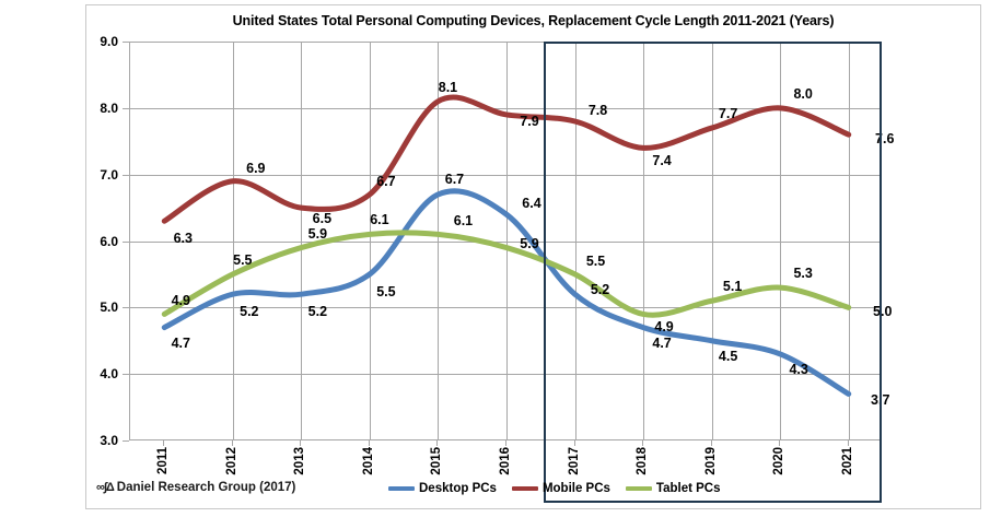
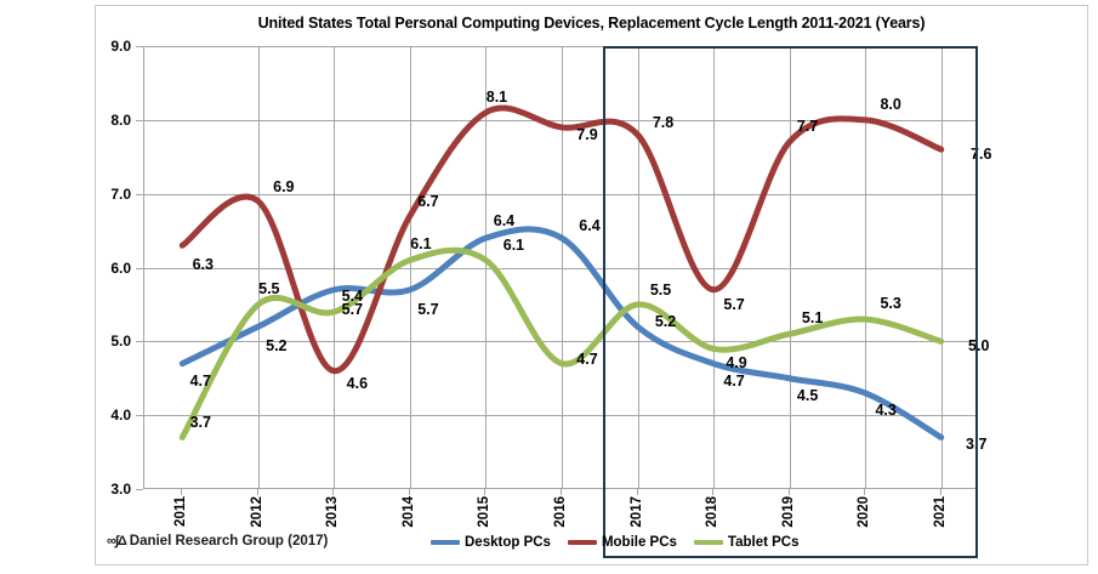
Tablet PCs/2011: 4.9 -> 3.7
Desktop PCs/2013: 5.2 -> 5.7
Mobile PCs/2013: 6.5 -> 4.6
Tablet PCs/2013: 5.9 -> 5.4
Desktop PCs/2014: 5.5 -> 5.7
Desktop PCs/2015: 6.7 -> 6.4
Tablet PCs/2016: 5.9 -> 4.7
Mobile PCs/2018: 7.4 -> 5.7
